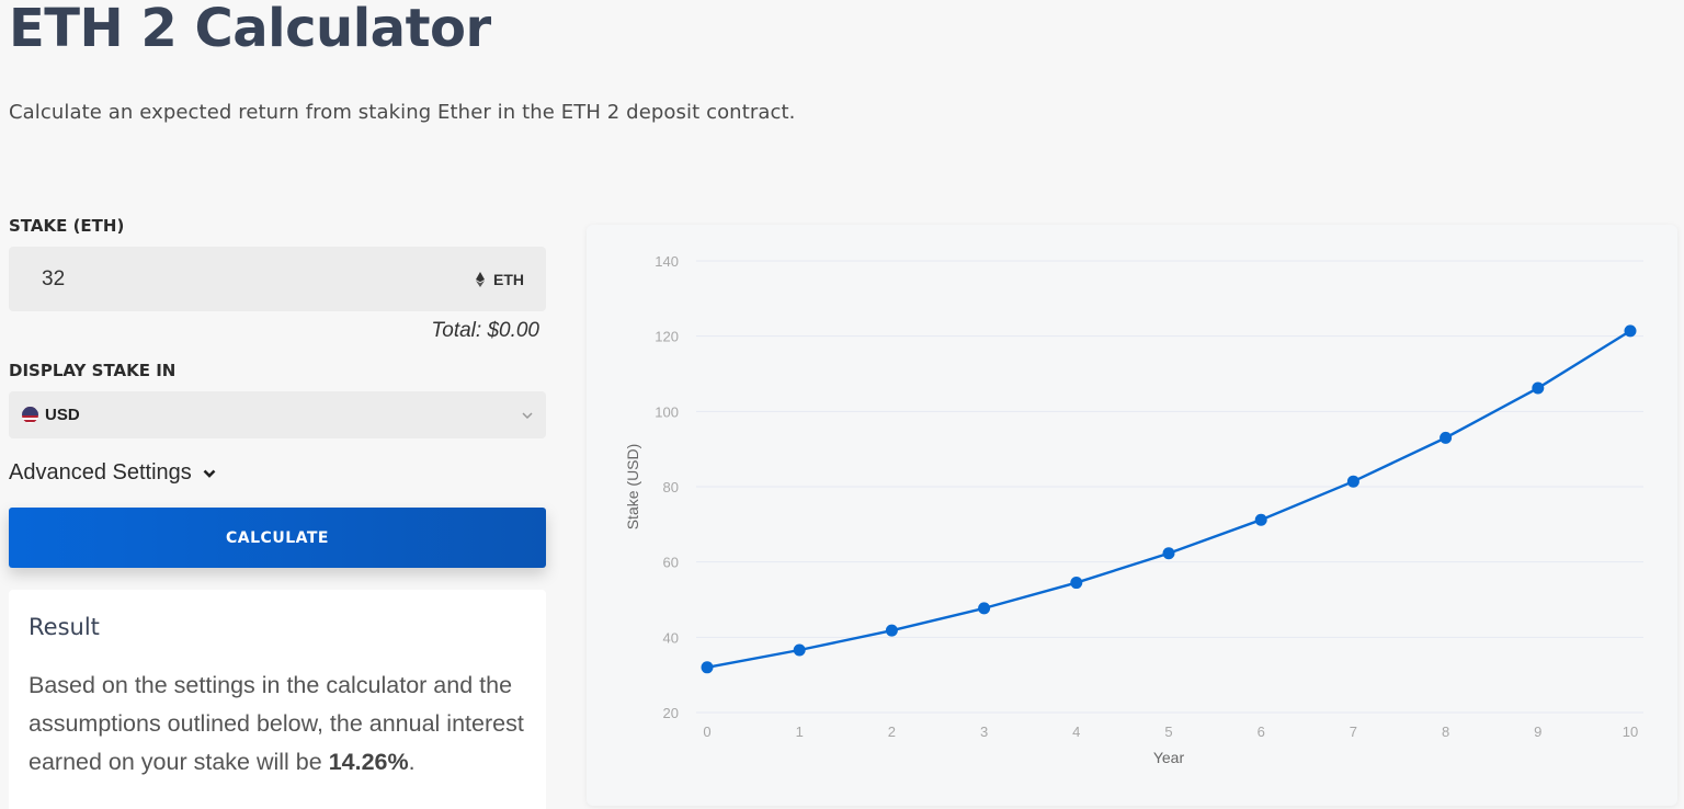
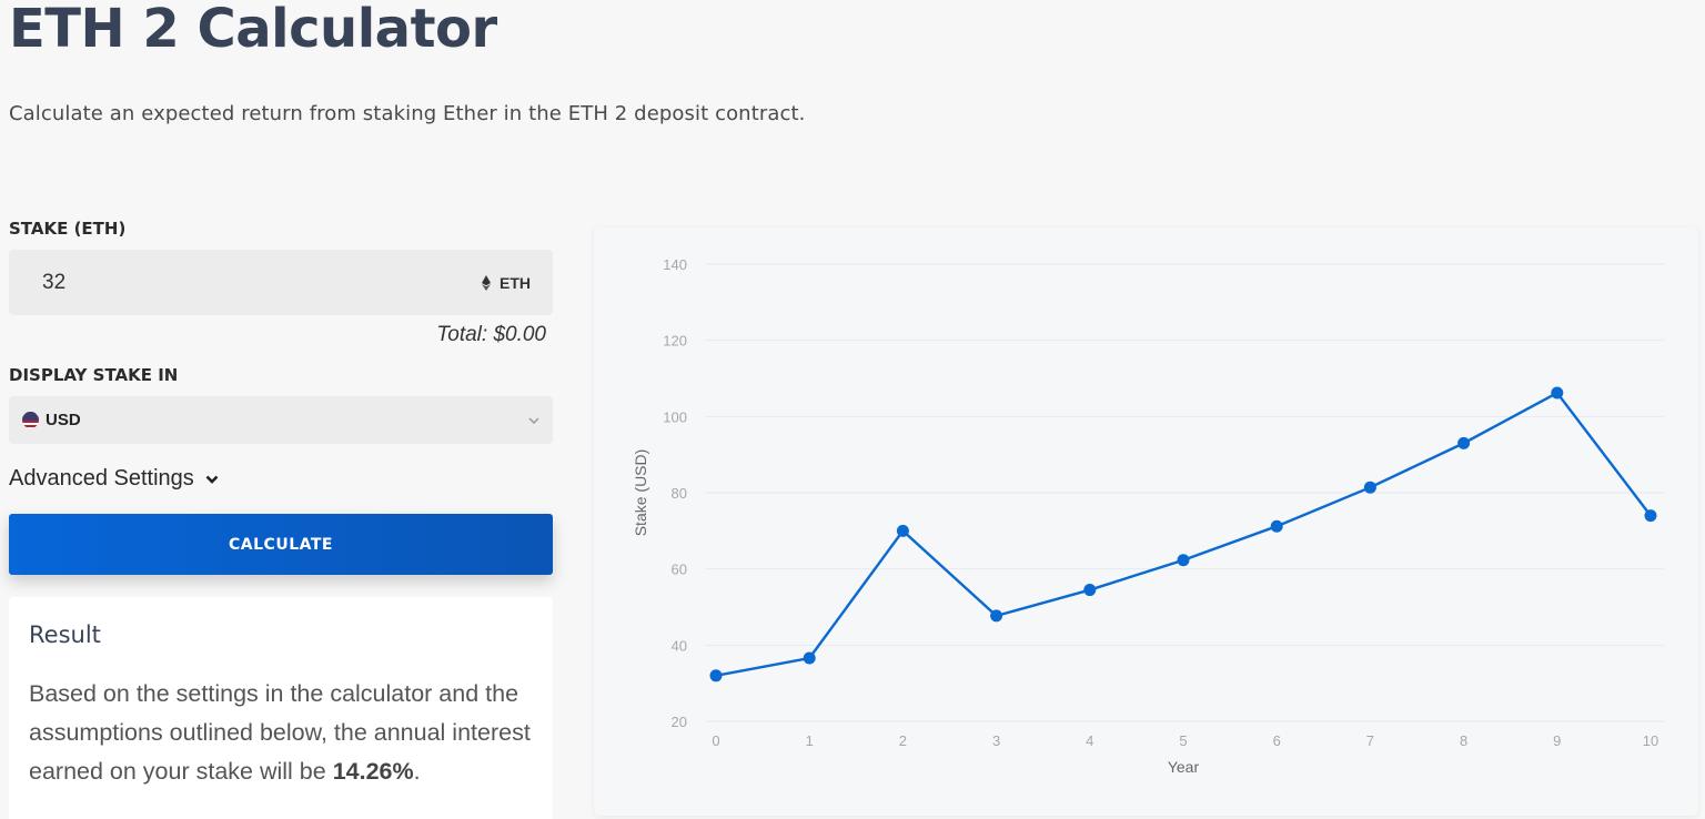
2: 42 -> 70
10: 121 -> 74
